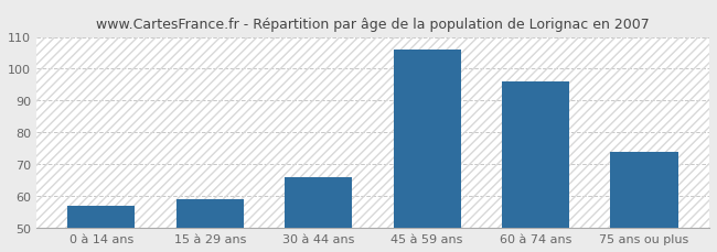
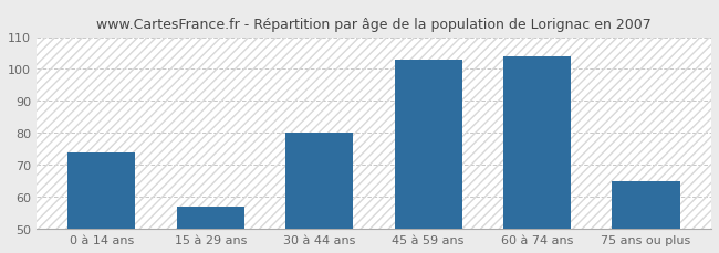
0 à 14 ans: 57 -> 74
15 à 29 ans: 59 -> 57
30 à 44 ans: 66 -> 80
45 à 59 ans: 106 -> 103
60 à 74 ans: 96 -> 104
75 ans ou plus: 74 -> 65
